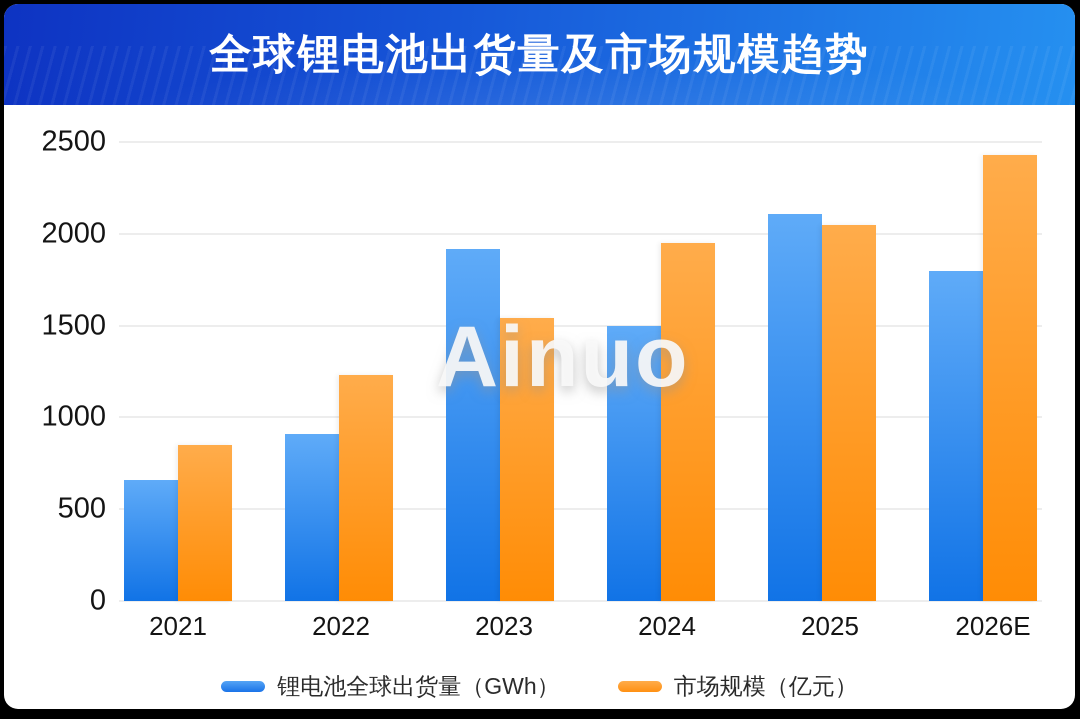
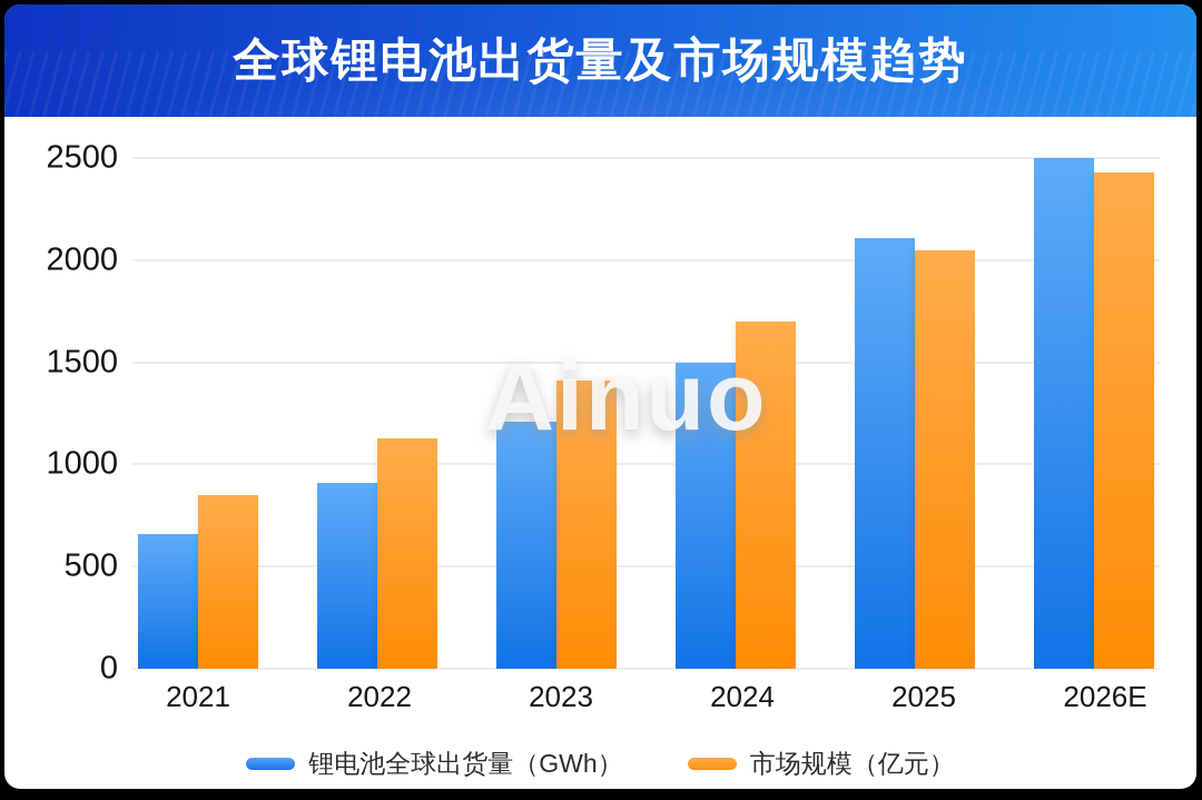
市场规模（亿元）/2022: 1230 -> 1130
锂电池全球出货量（GWh）/2023: 1920 -> 1210
市场规模（亿元）/2023: 1540 -> 1410
市场规模（亿元）/2024: 1950 -> 1700
锂电池全球出货量（GWh）/2026E: 1800 -> 2500
